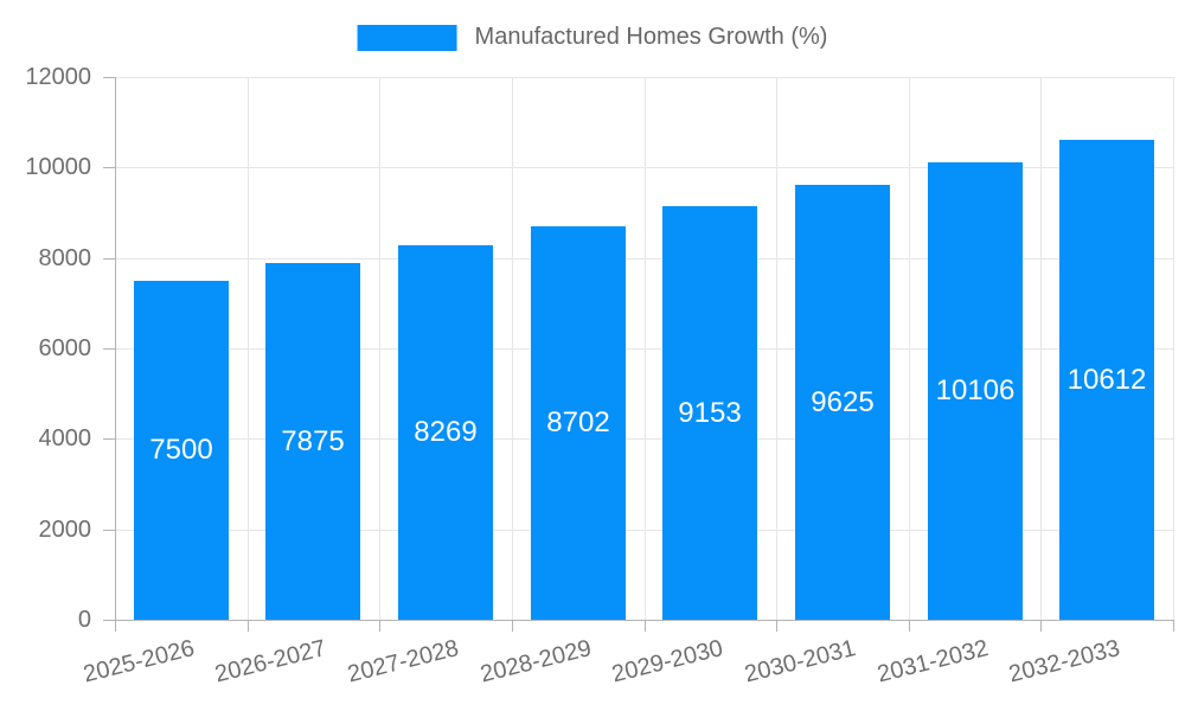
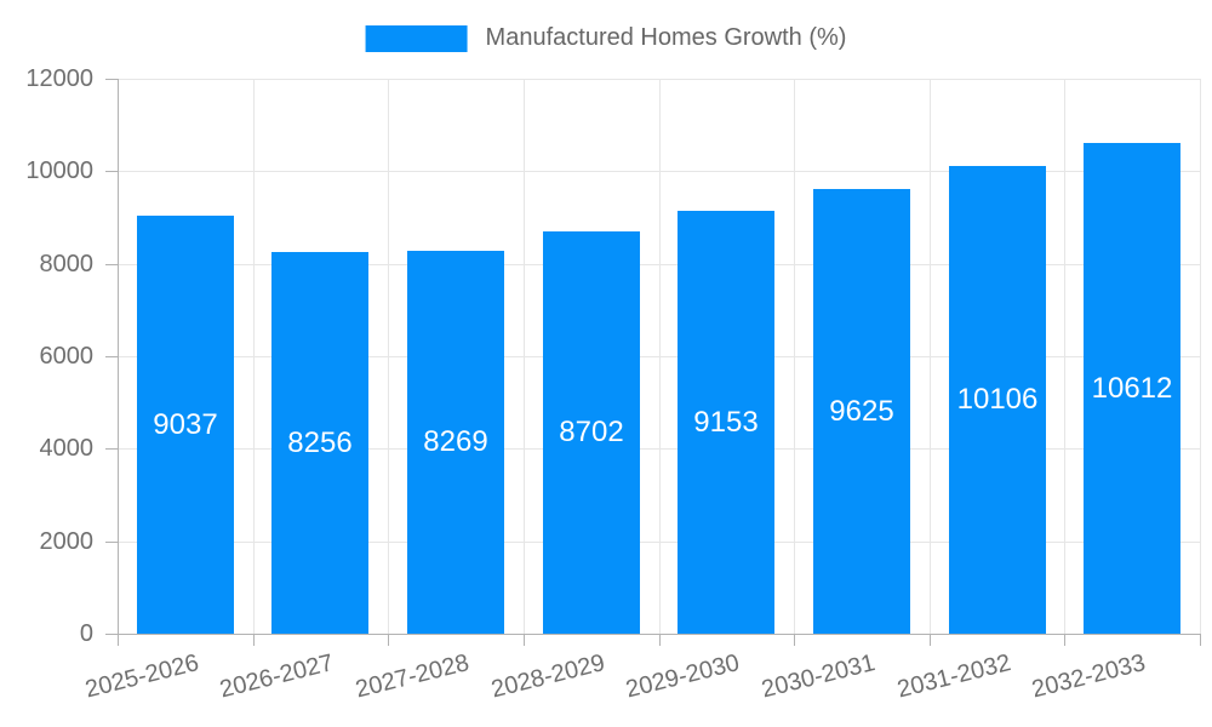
2025-2026: 7500 -> 9037
2026-2027: 7875 -> 8256
